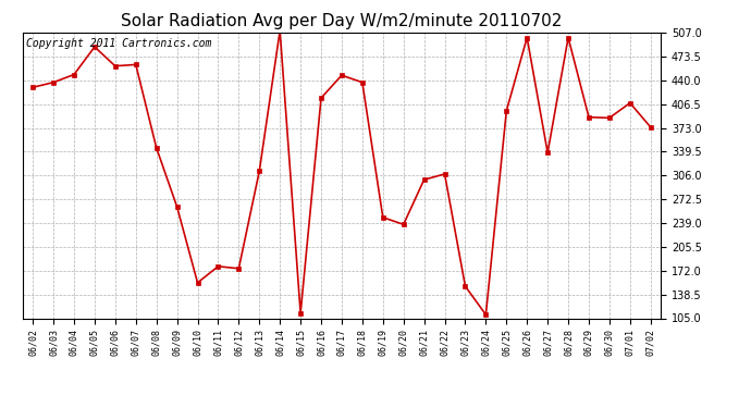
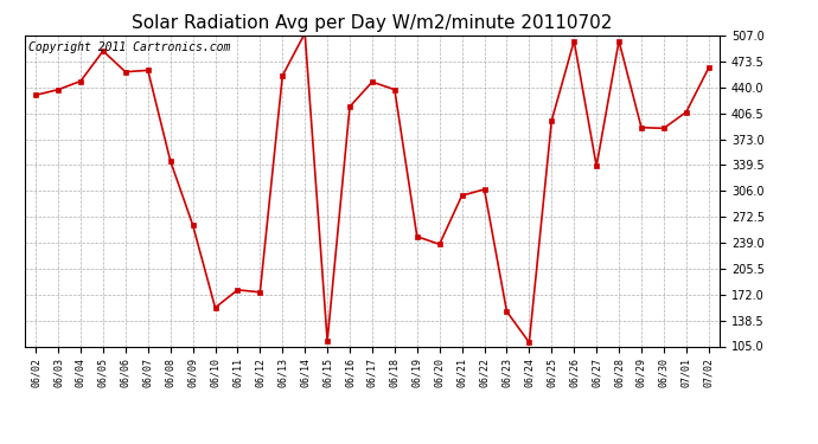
06/13: 312 -> 455
07/02: 374 -> 465
